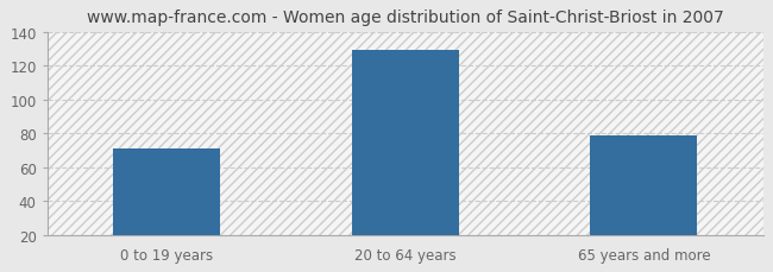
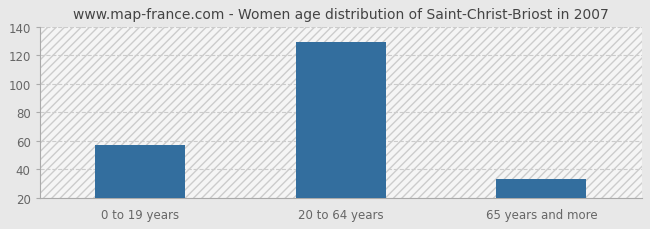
0 to 19 years: 71 -> 57
65 years and more: 79 -> 33
